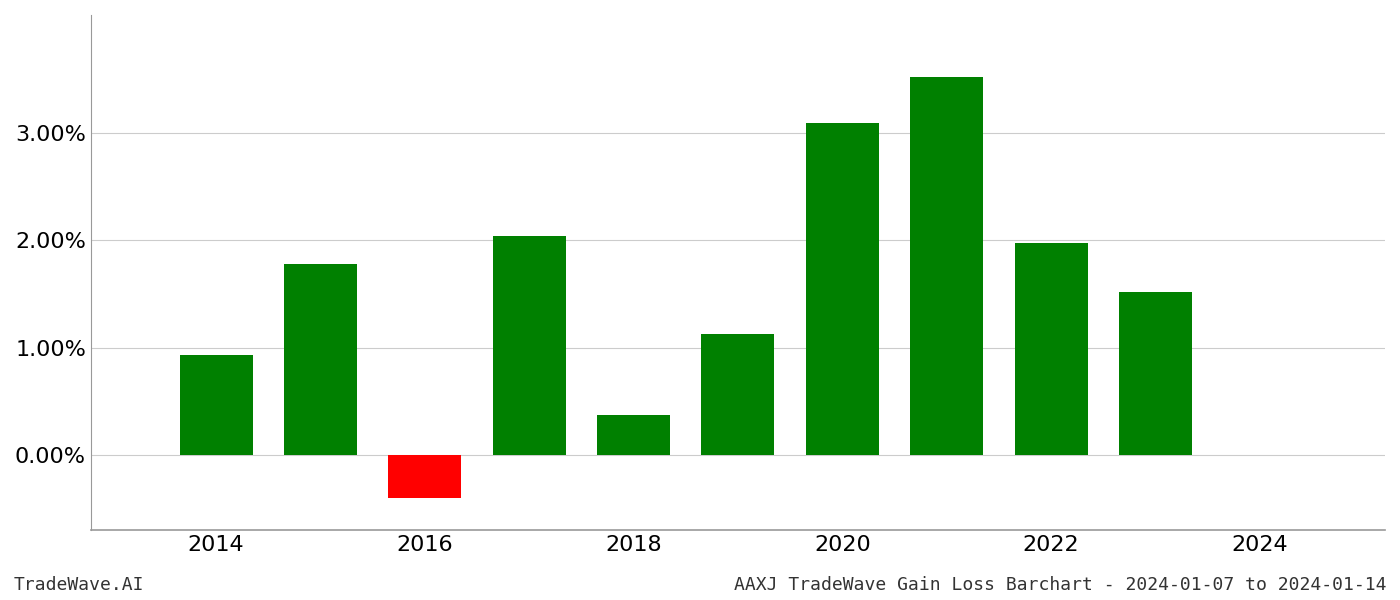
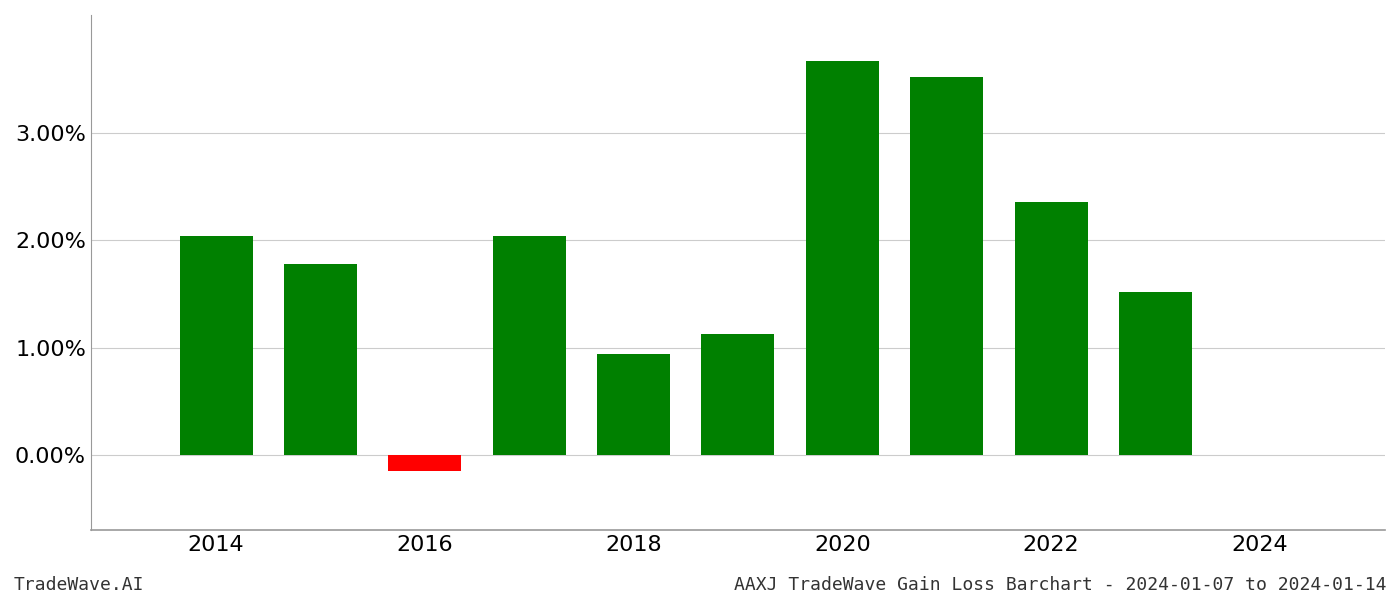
2014: 0.93% -> 2.04%
2016: -0.40% -> -0.15%
2018: 0.37% -> 0.94%
2020: 3.09% -> 3.67%
2022: 1.98% -> 2.36%
